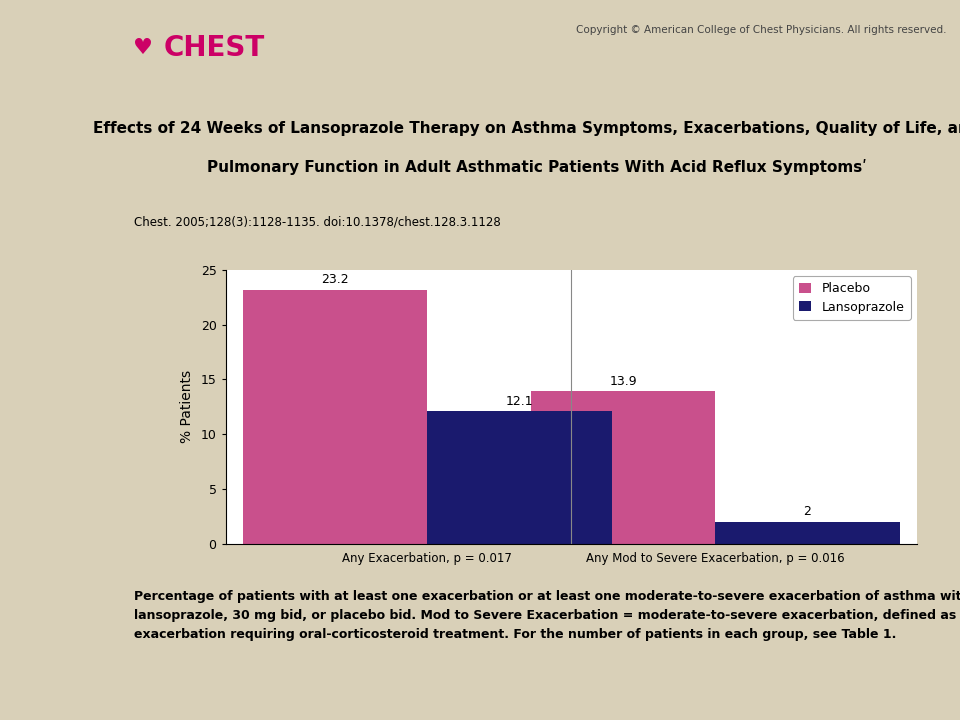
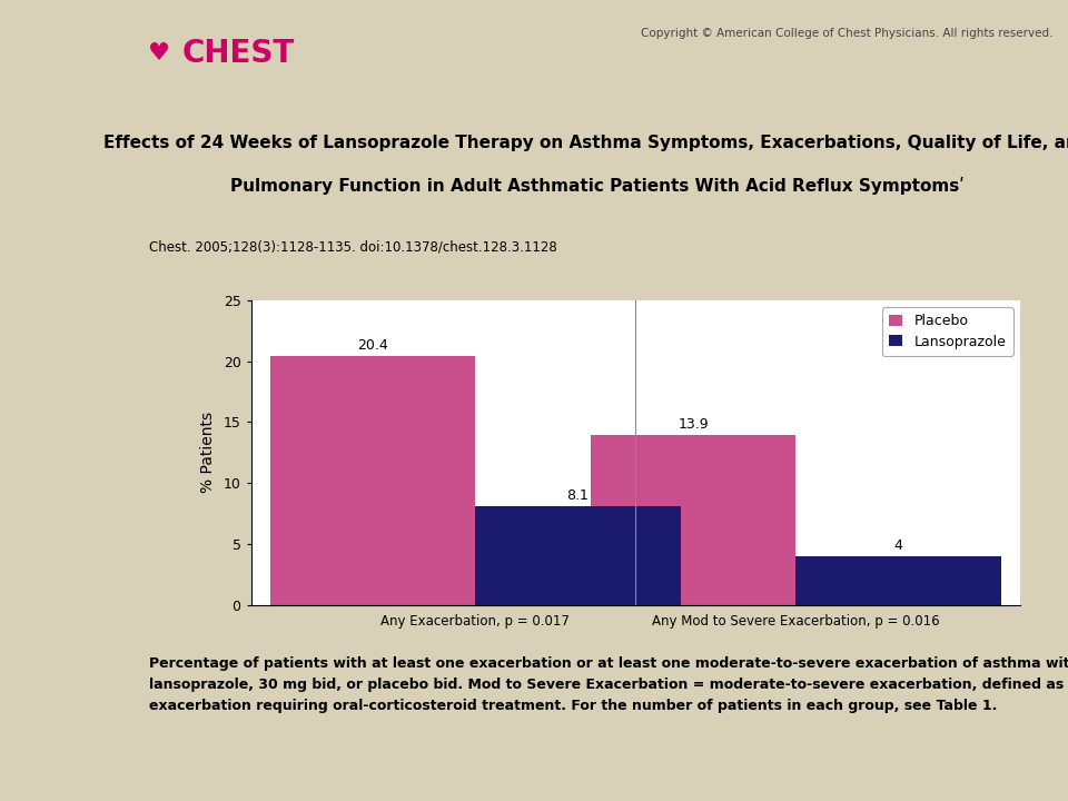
Placebo/Any Exacerbation, p = 0.017: 23.2 -> 20.4
Lansoprazole/Any Exacerbation, p = 0.017: 12.1 -> 8.1
Lansoprazole/Any Mod to Severe Exacerbation, p = 0.016: 2 -> 4
